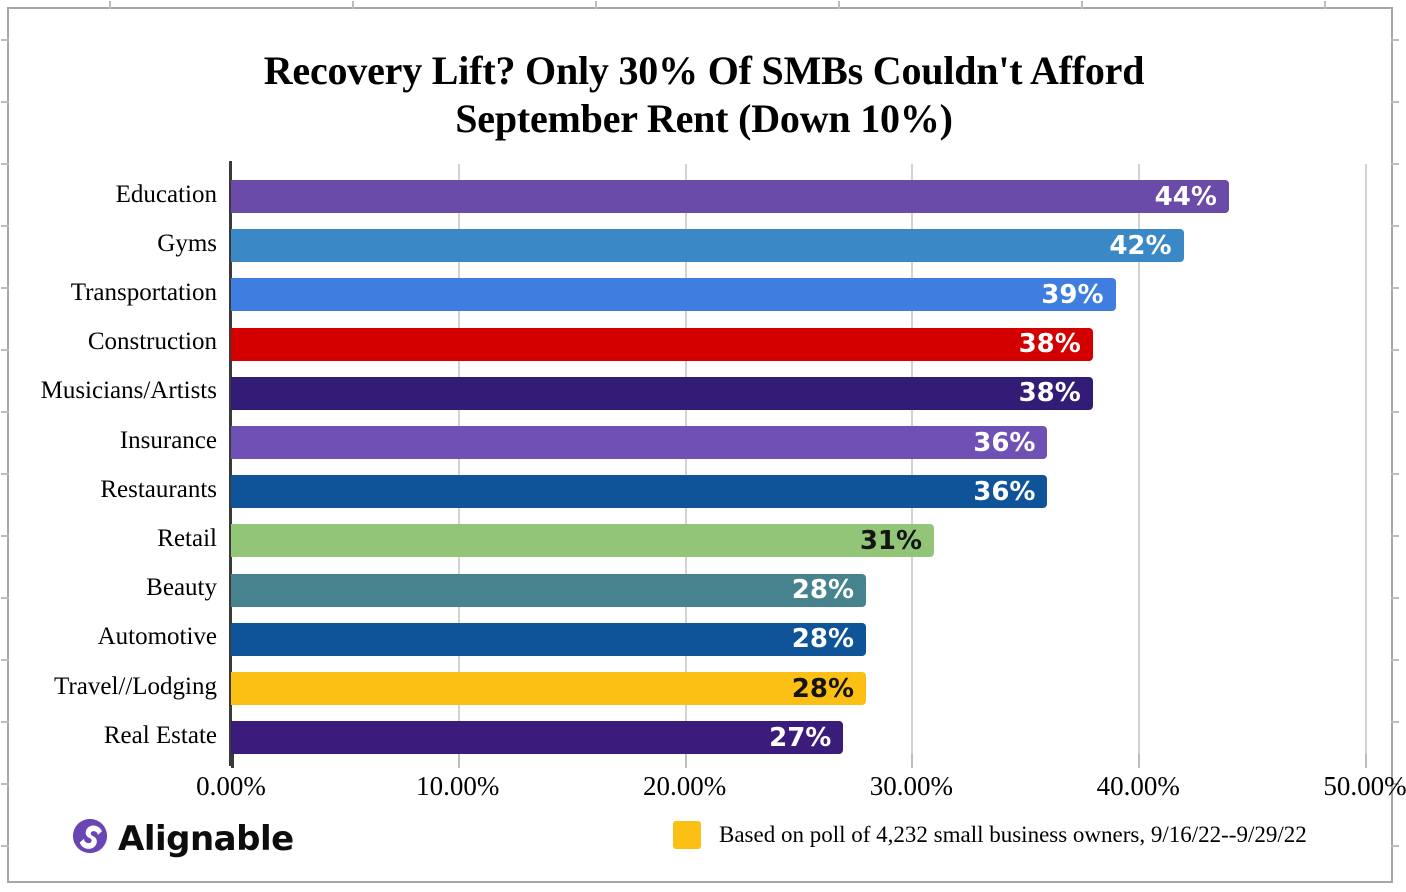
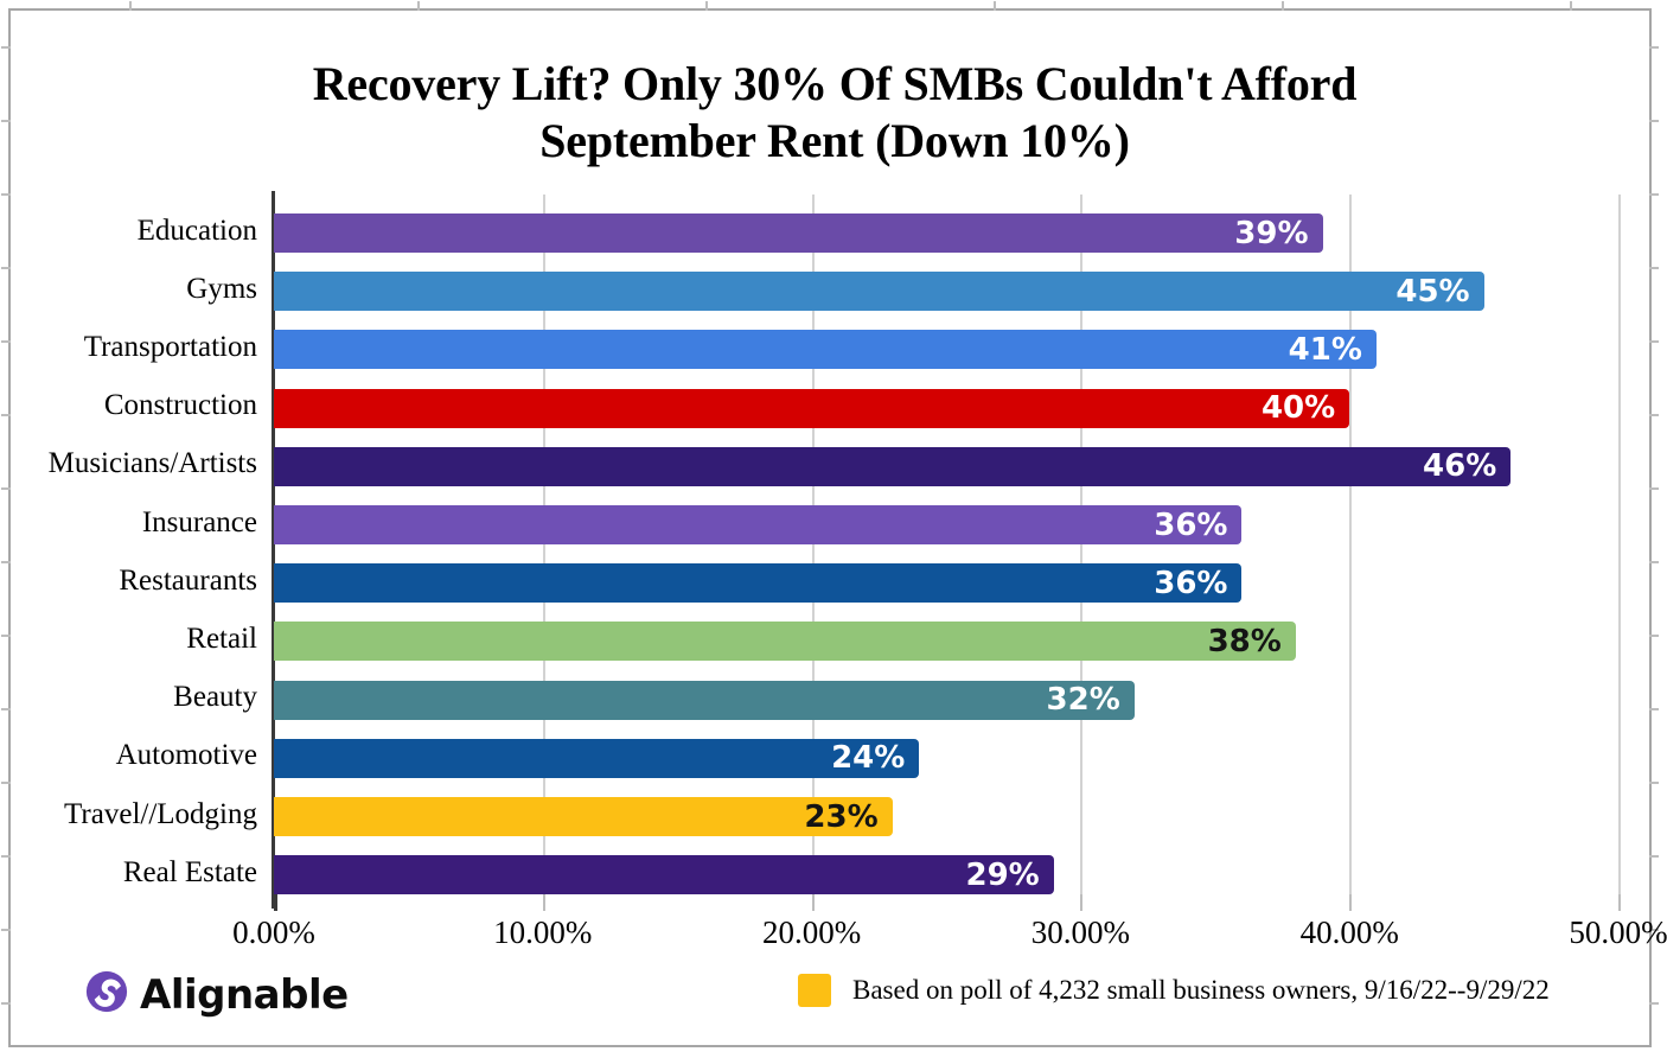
Education: 44% -> 39%
Gyms: 42% -> 45%
Transportation: 39% -> 41%
Construction: 38% -> 40%
Musicians/Artists: 38% -> 46%
Retail: 31% -> 38%
Beauty: 28% -> 32%
Automotive: 28% -> 24%
Travel//Lodging: 28% -> 23%
Real Estate: 27% -> 29%
